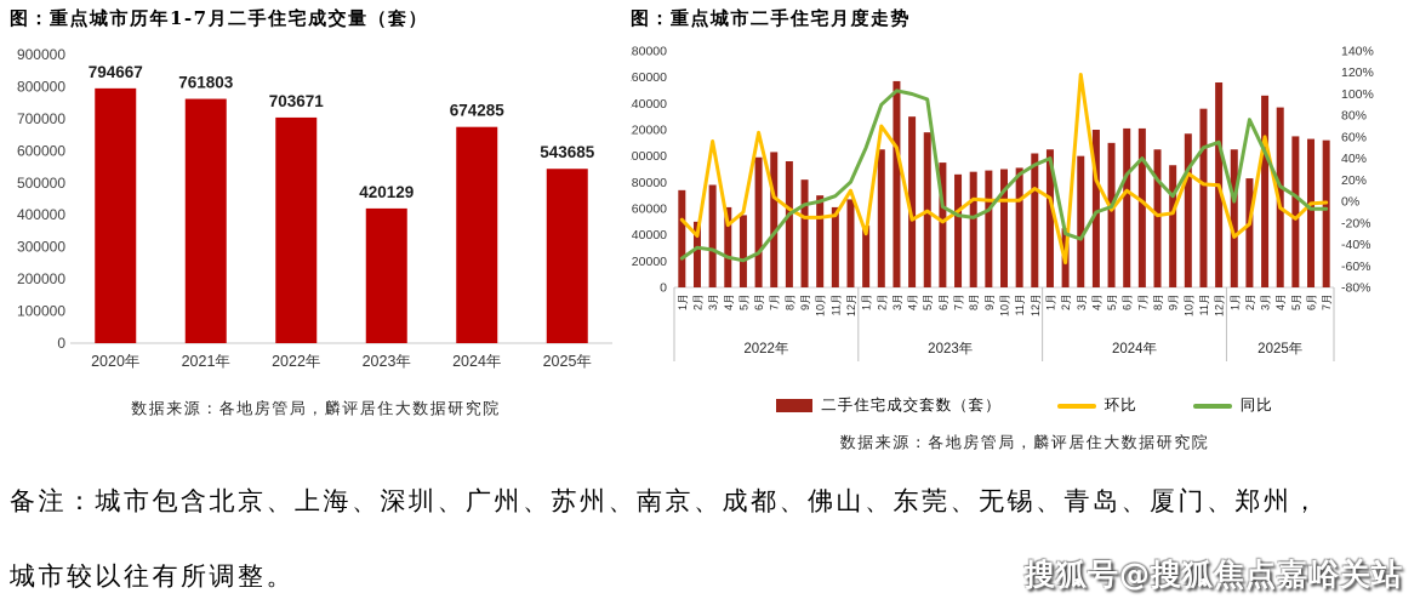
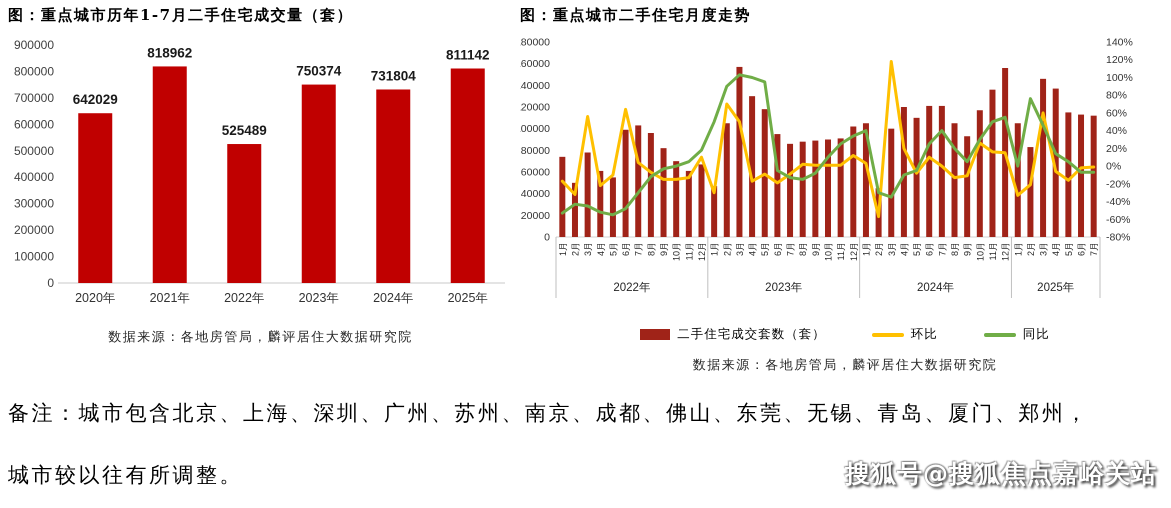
图：重点城市历年1-7月二手住宅成交量（套）/2020年: 794667 -> 642029
图：重点城市历年1-7月二手住宅成交量（套）/2021年: 761803 -> 818962
图：重点城市历年1-7月二手住宅成交量（套）/2022年: 703671 -> 525489
图：重点城市历年1-7月二手住宅成交量（套）/2023年: 420129 -> 750374
图：重点城市历年1-7月二手住宅成交量（套）/2024年: 674285 -> 731804
图：重点城市历年1-7月二手住宅成交量（套）/2025年: 543685 -> 811142
